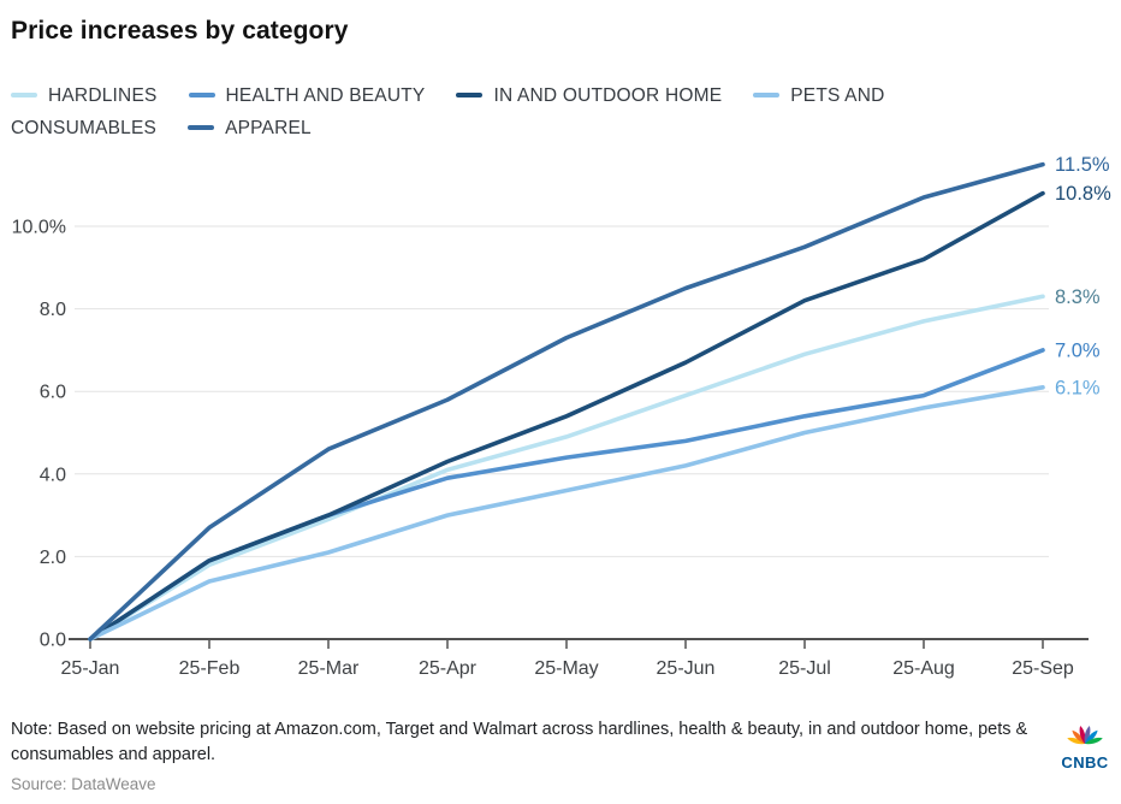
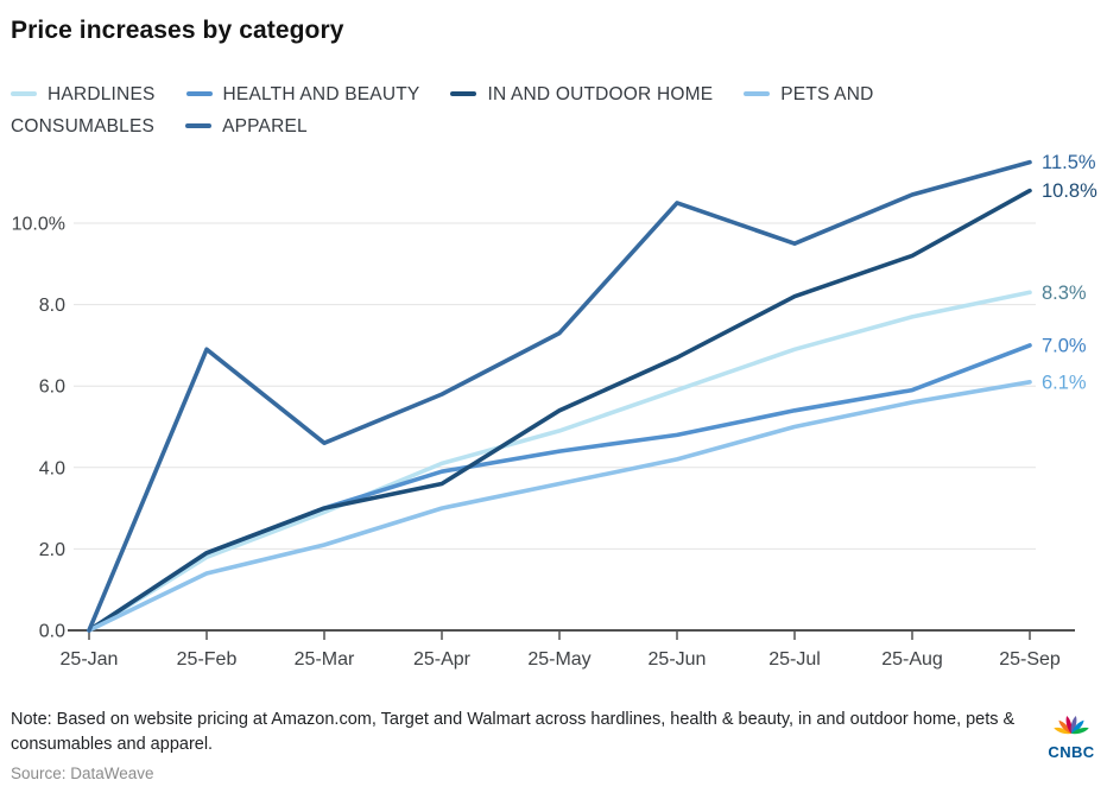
APPAREL/25-Feb: 2.7% -> 6.9%
IN AND OUTDOOR HOME/25-Apr: 4.3% -> 3.6%
APPAREL/25-Jun: 8.5% -> 10.5%
